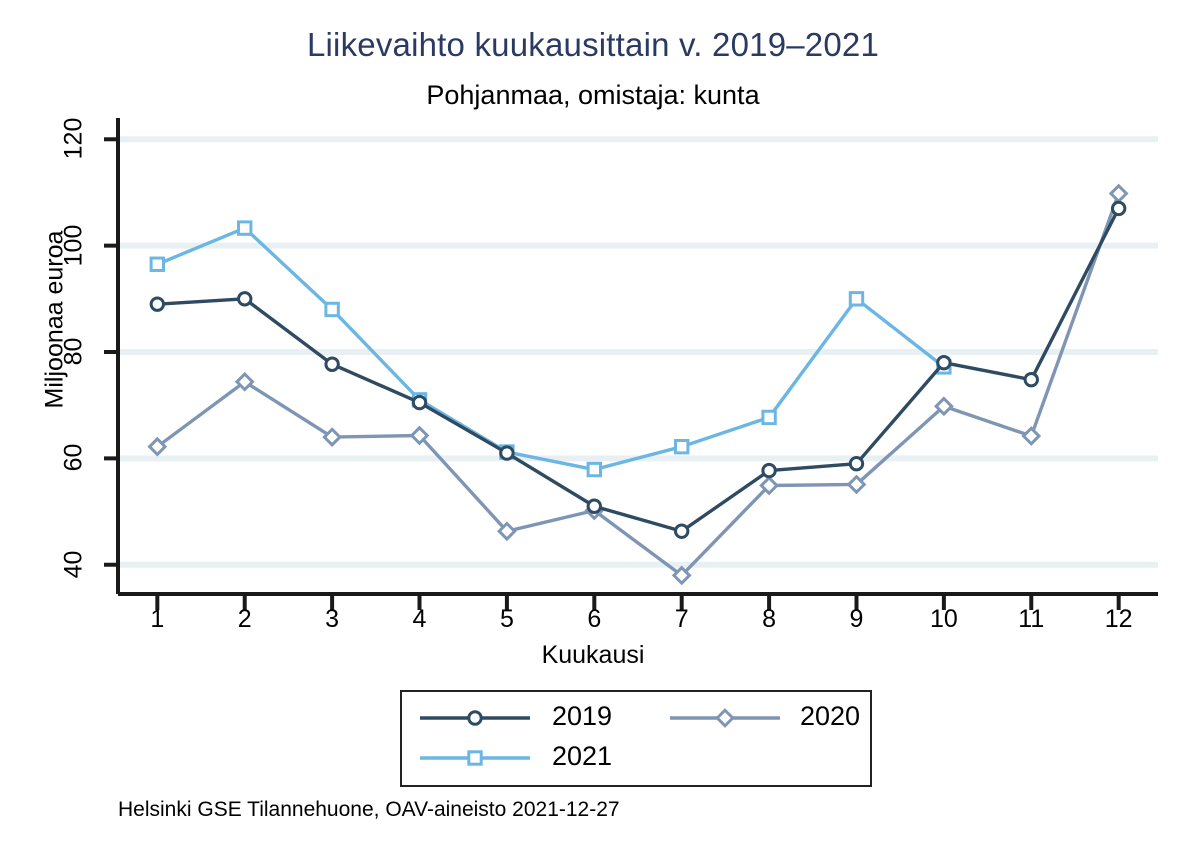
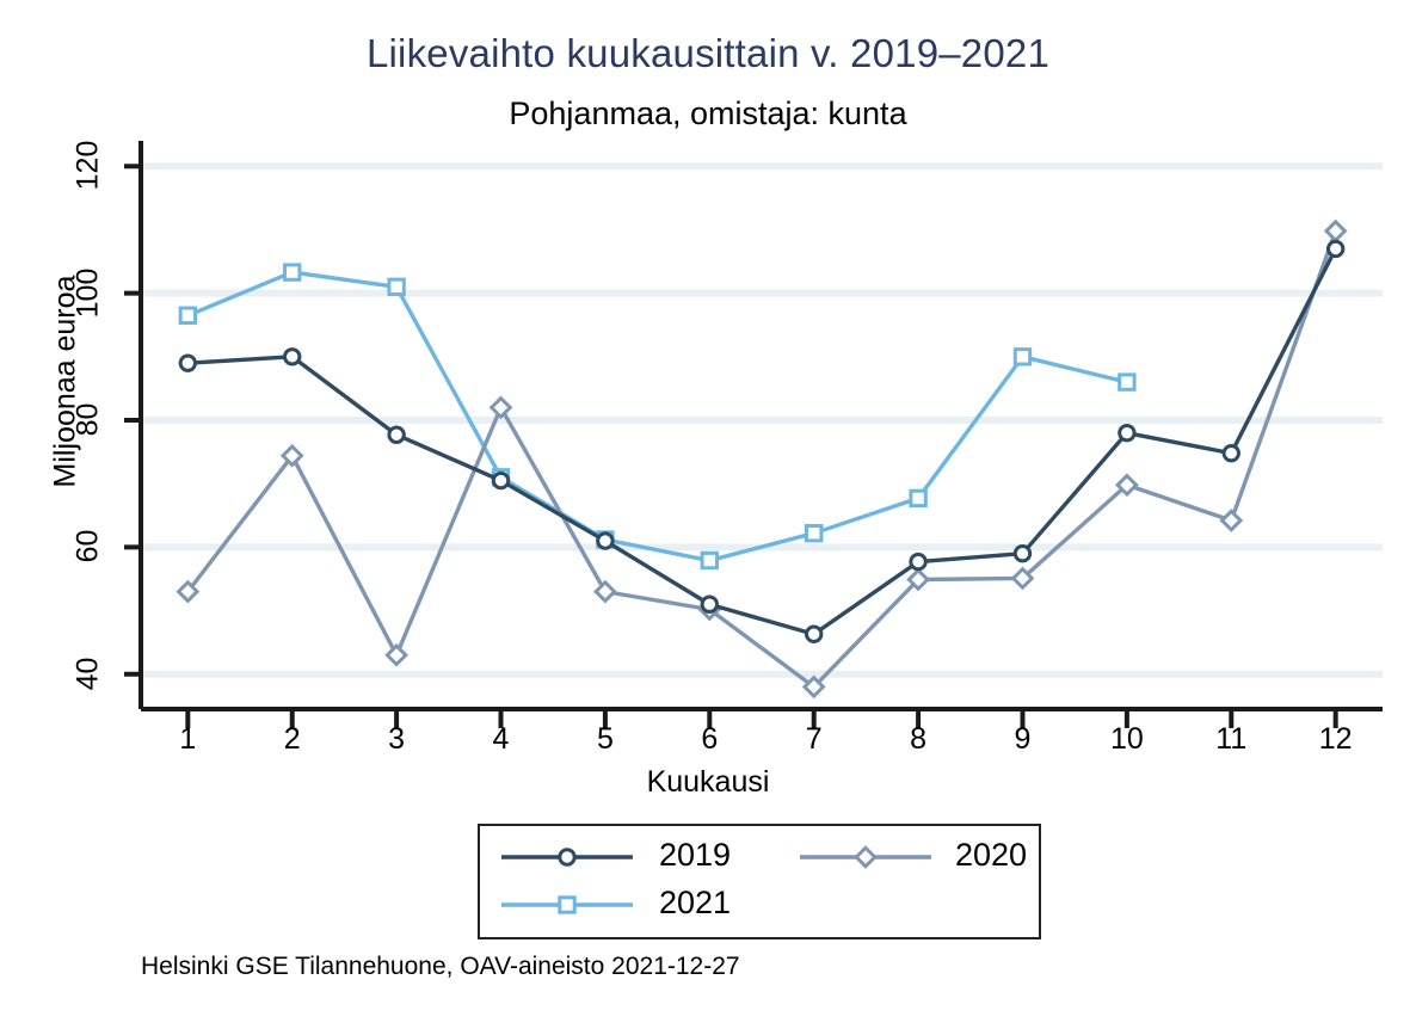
2020/1: 62 -> 53
2020/3: 64 -> 43
2021/3: 88 -> 101
2020/4: 64 -> 82
2020/5: 46 -> 53
2021/10: 77 -> 86
